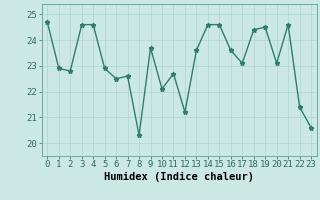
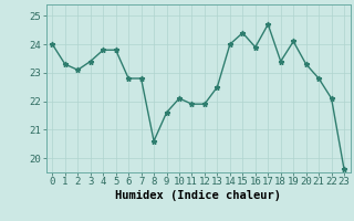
0: 24.7 -> 24.0
1: 22.9 -> 23.3
2: 22.8 -> 23.1
3: 24.6 -> 23.4
4: 24.6 -> 23.8
5: 22.9 -> 23.8
6: 22.5 -> 22.8
7: 22.6 -> 22.8
8: 20.3 -> 20.6
9: 23.7 -> 21.6
11: 22.7 -> 21.9
12: 21.2 -> 21.9
13: 23.6 -> 22.5
14: 24.6 -> 24.0
15: 24.6 -> 24.4
16: 23.6 -> 23.9
17: 23.1 -> 24.7
18: 24.4 -> 23.4
19: 24.5 -> 24.1
20: 23.1 -> 23.3
21: 24.6 -> 22.8
22: 21.4 -> 22.1
23: 20.6 -> 19.6
